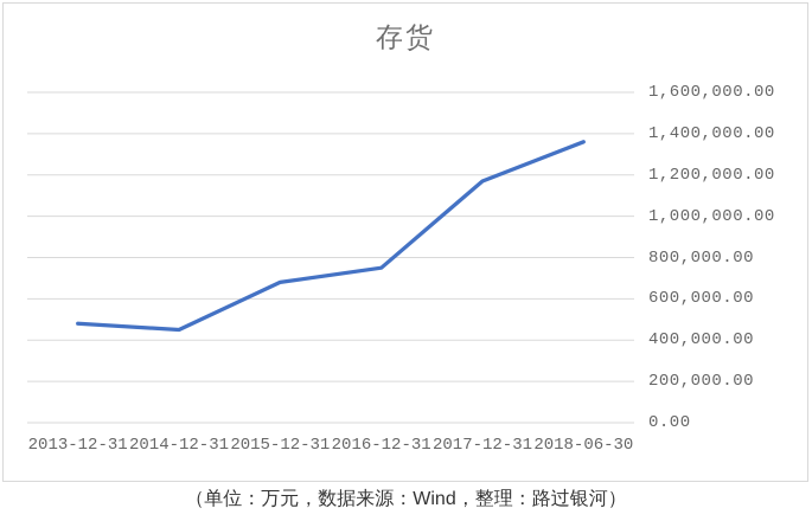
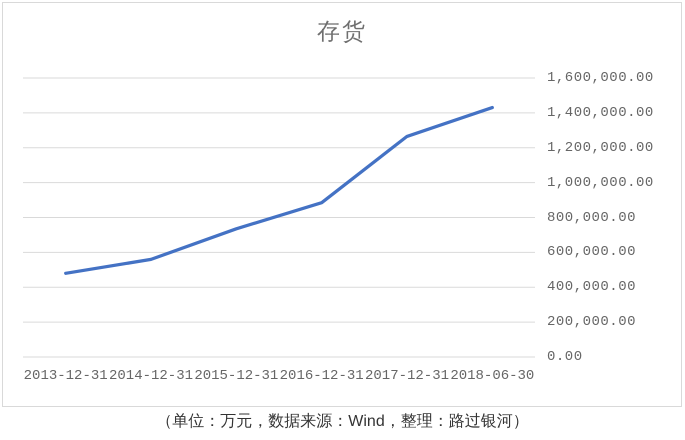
2014-12-31: 450000 -> 560000
2015-12-31: 680000 -> 740000
2016-12-31: 750000 -> 880000
2017-12-31: 1170000 -> 1260000
2018-06-30: 1360000 -> 1430000
